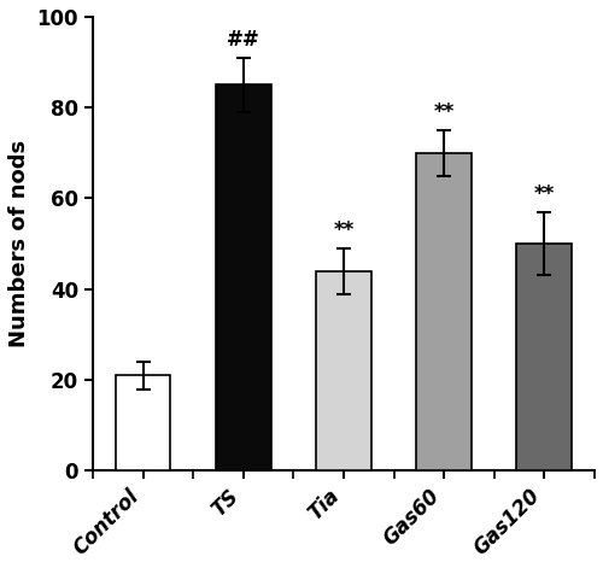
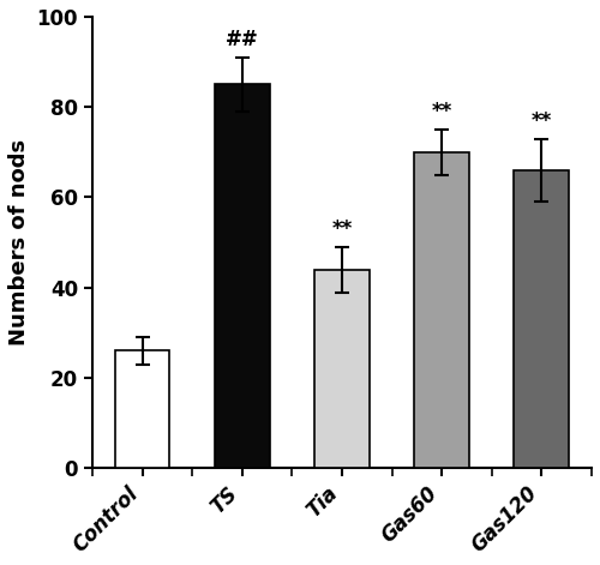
Control: 21 -> 26
Gas120: 50 -> 66
